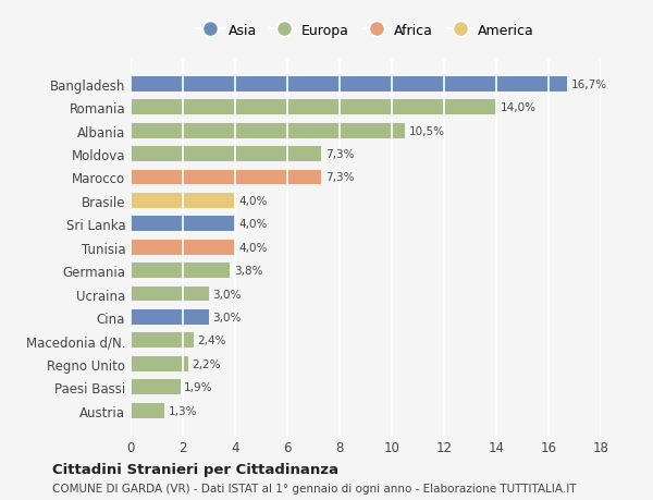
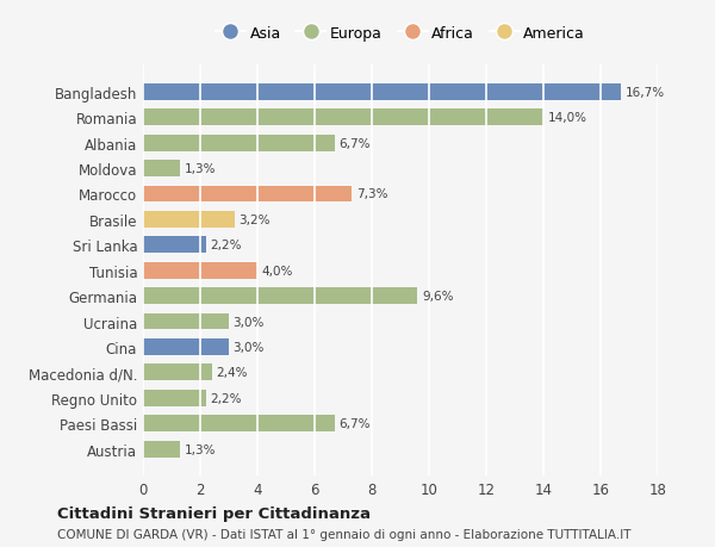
Albania: 10,5% -> 6,7%
Moldova: 7,3% -> 1,3%
Brasile: 4,0% -> 3,2%
Sri Lanka: 4,0% -> 2,2%
Germania: 3,8% -> 9,6%
Paesi Bassi: 1,9% -> 6,7%
